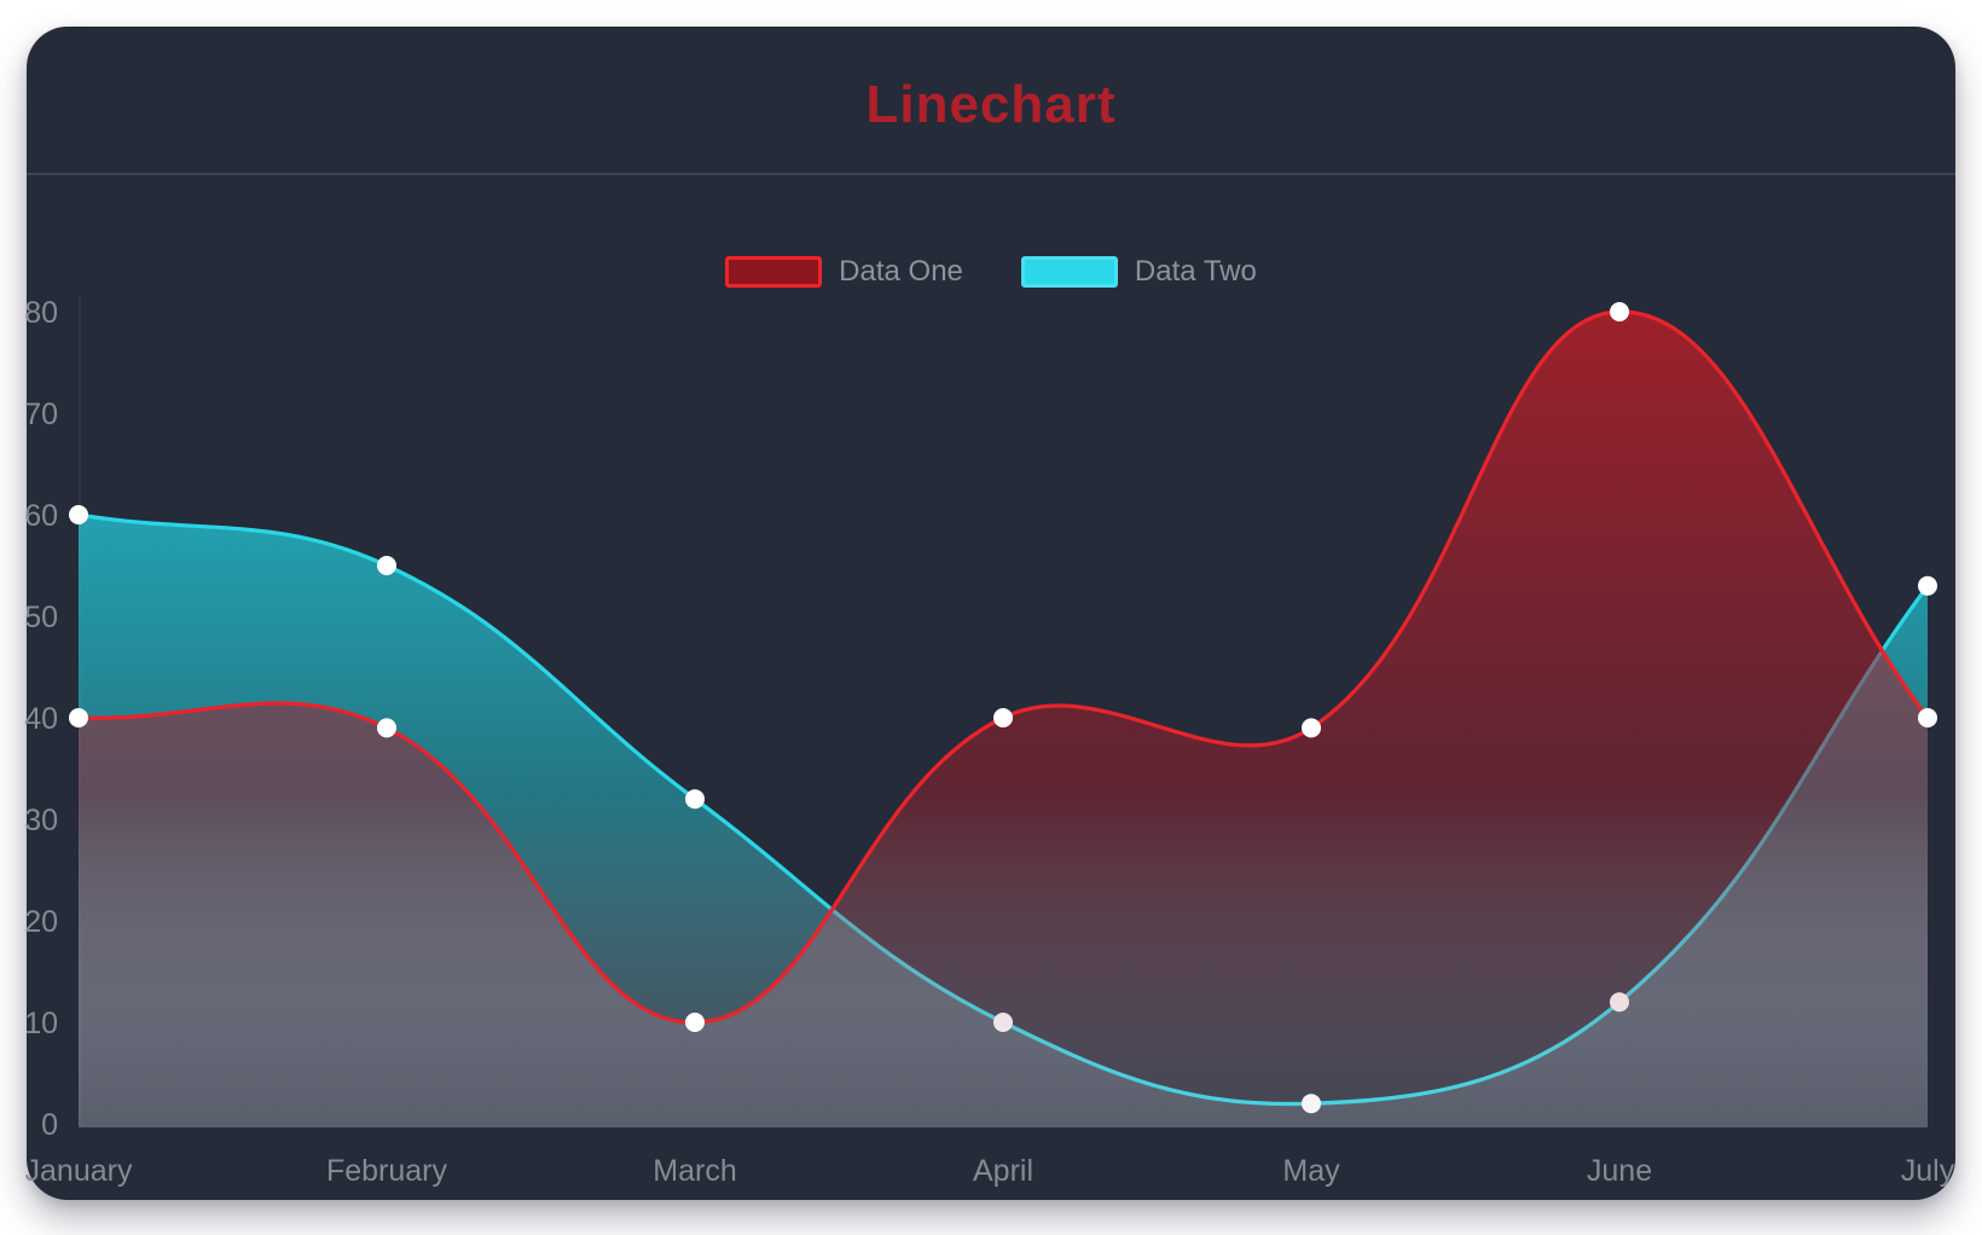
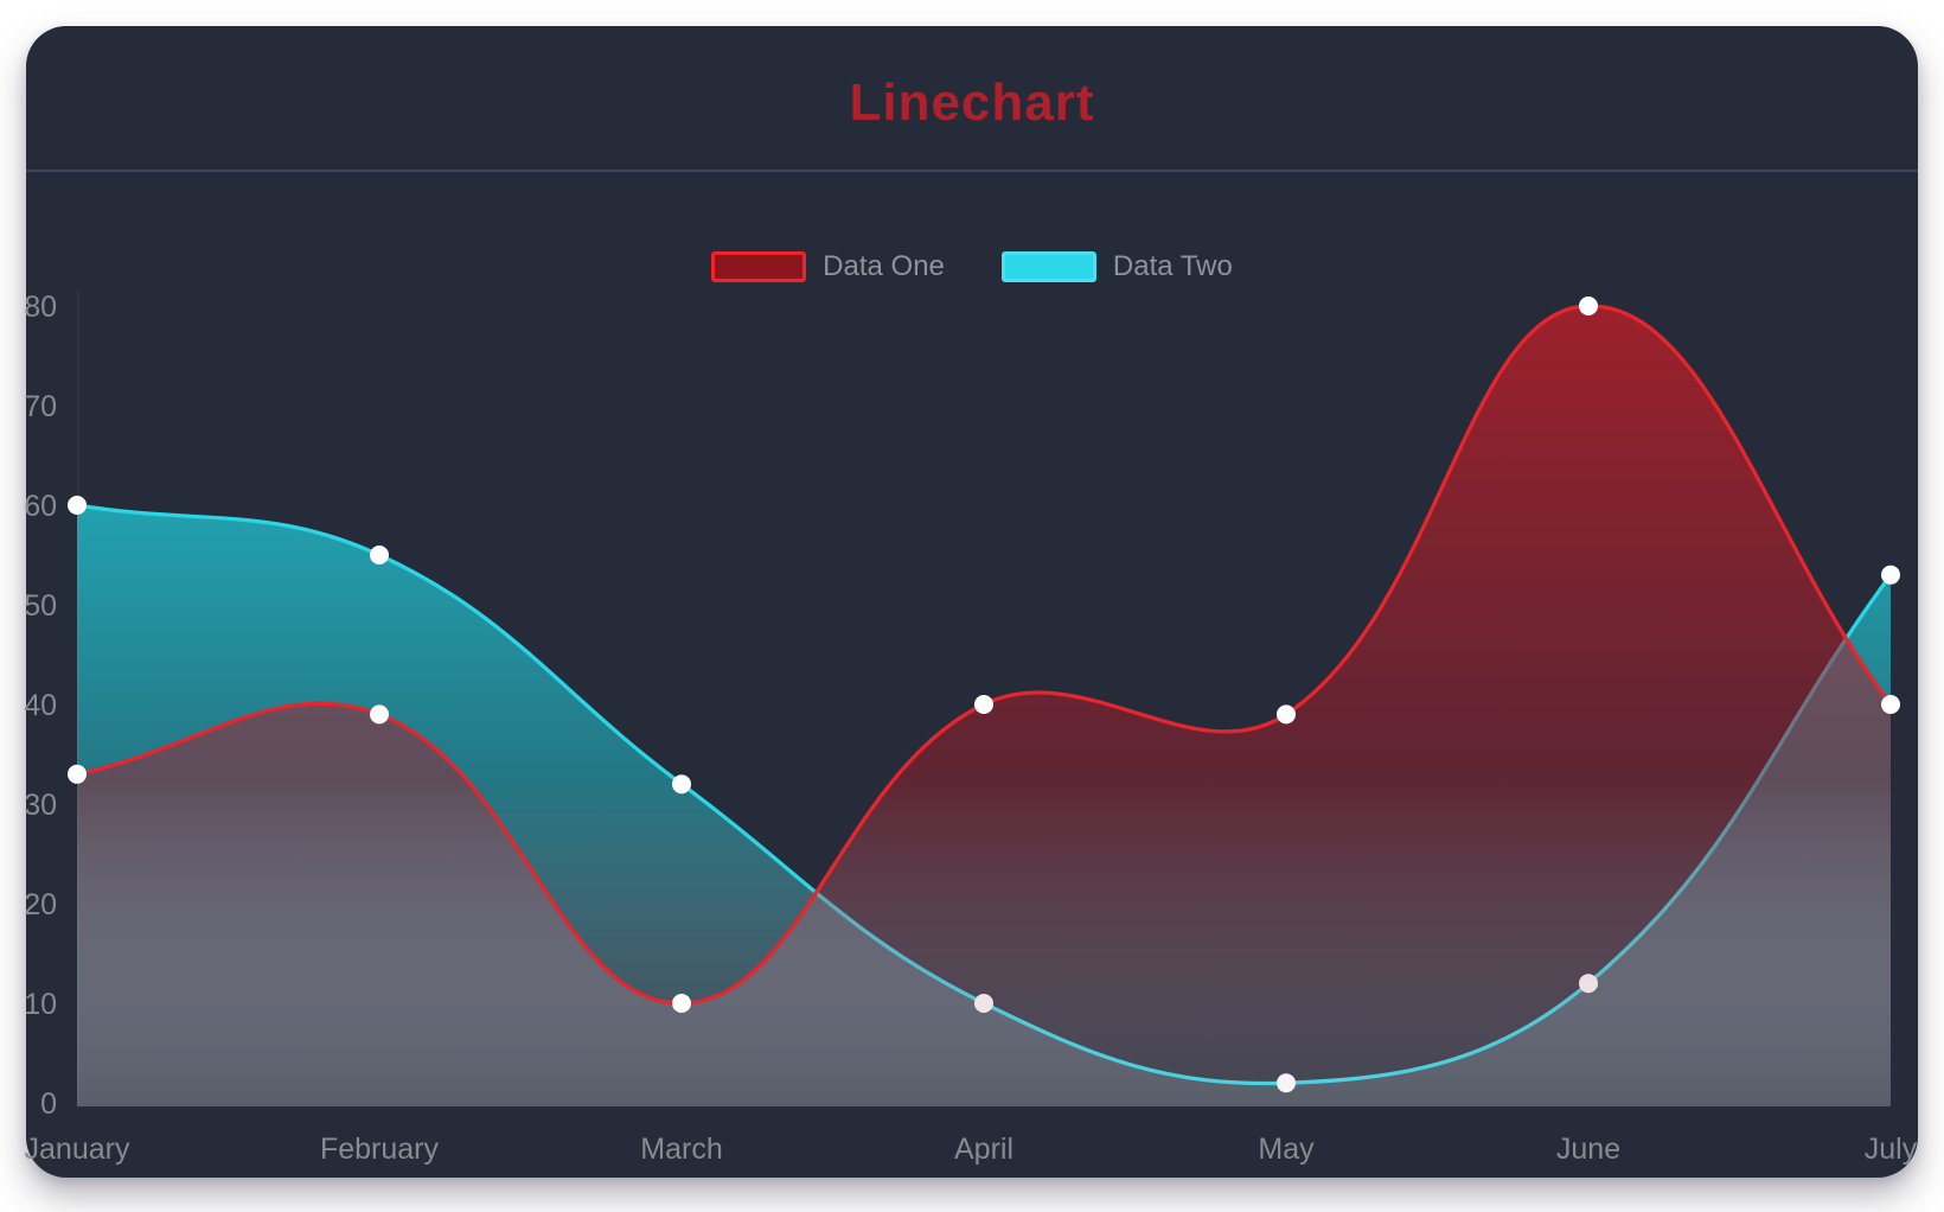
Data One/January: 40 -> 33
